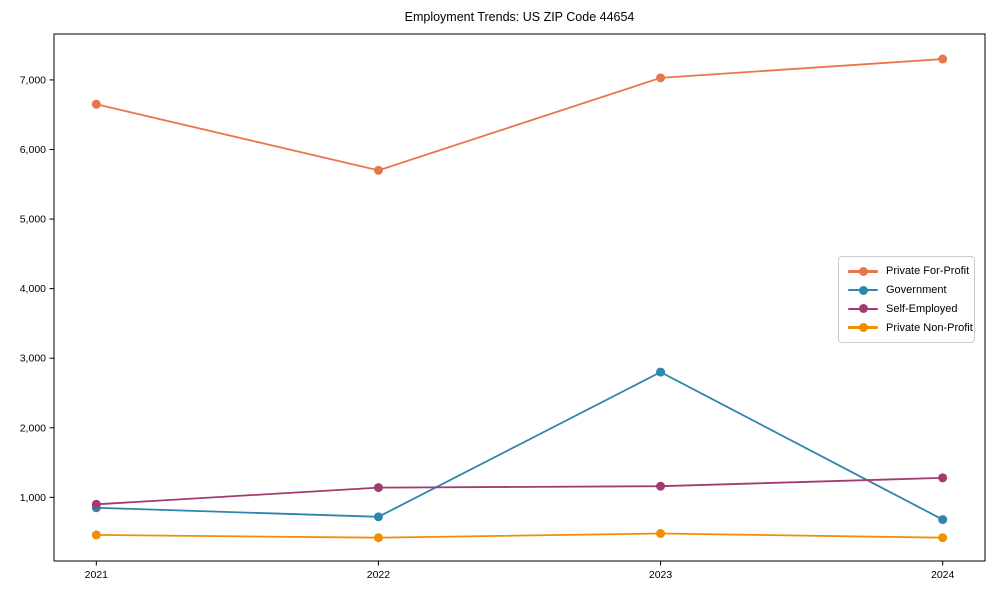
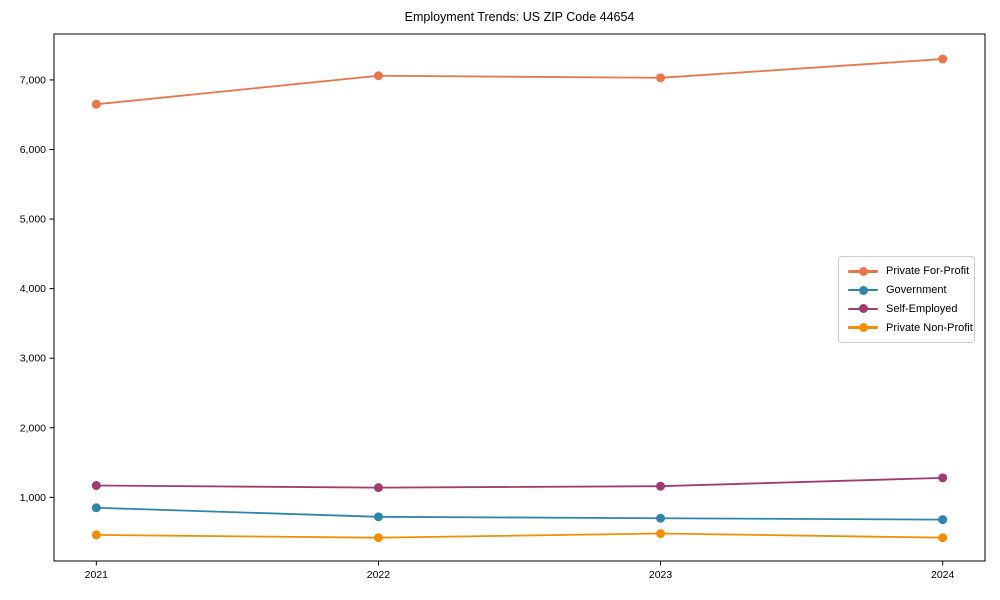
Self-Employed/2021: 900 -> 1200
Private For-Profit/2022: 5700 -> 7100
Government/2023: 2800 -> 700
